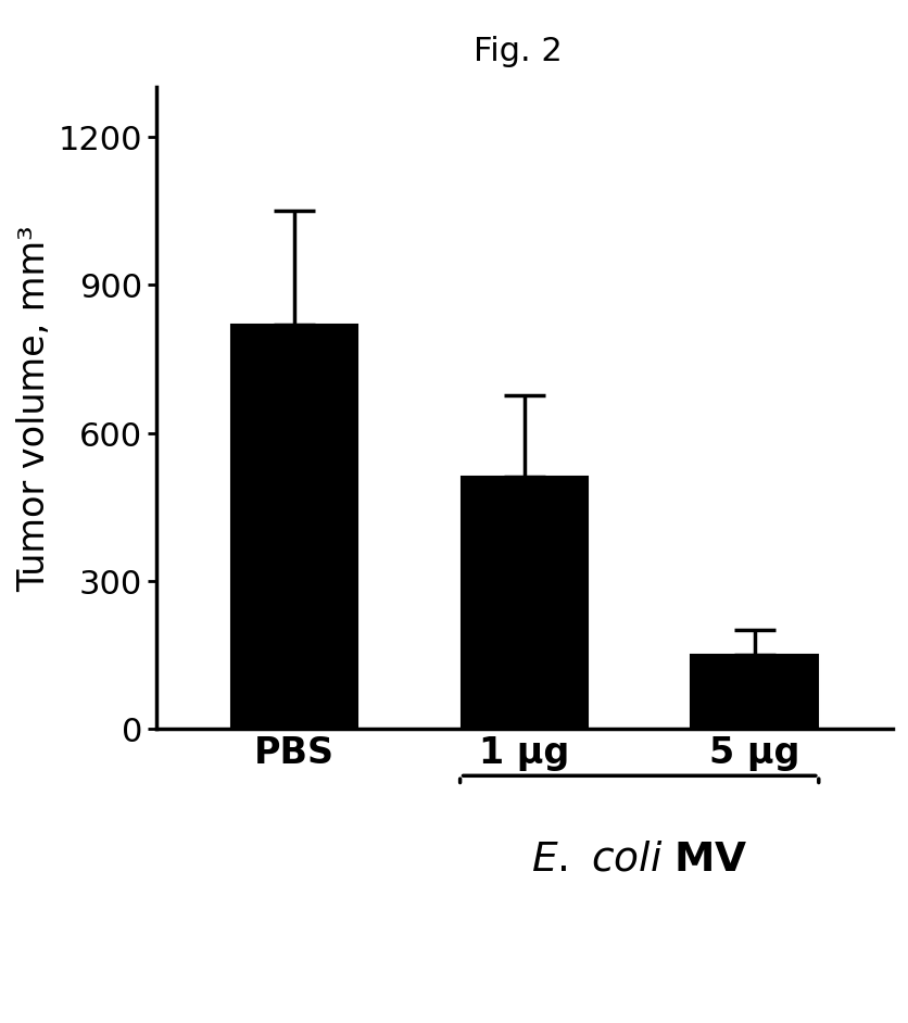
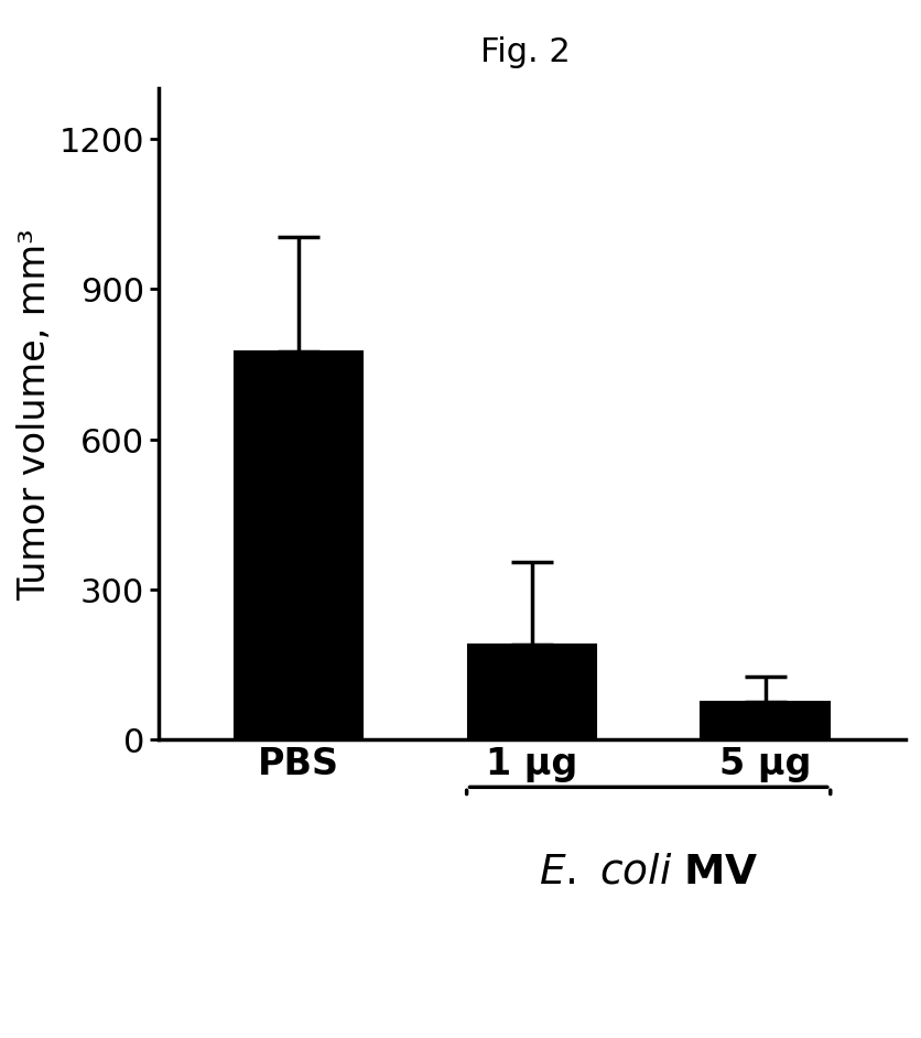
PBS: 820 -> 775
1 μg: 510 -> 190
5 μg: 150 -> 75
